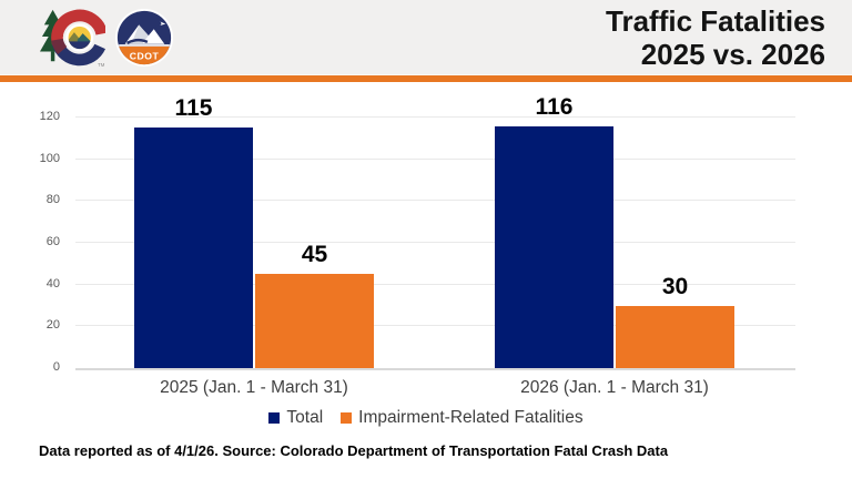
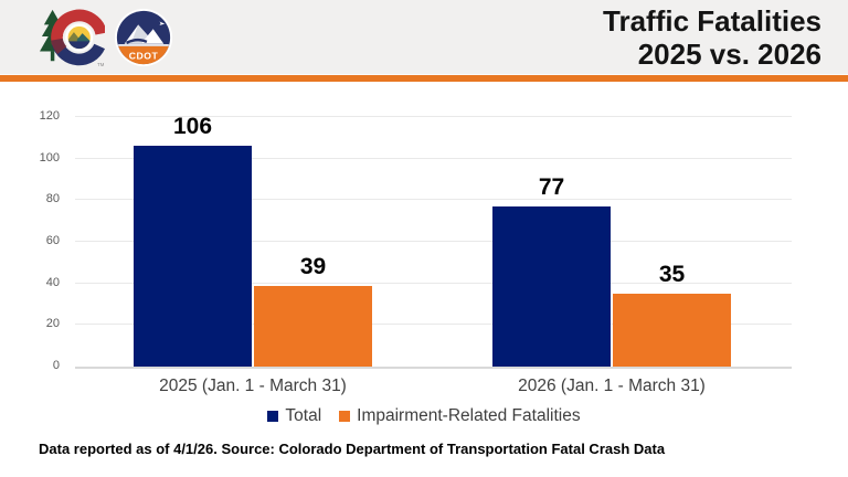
Total/2025 (Jan. 1 - March 31): 115 -> 106
Impairment-Related Fatalities/2025 (Jan. 1 - March 31): 45 -> 39
Total/2026 (Jan. 1 - March 31): 116 -> 77
Impairment-Related Fatalities/2026 (Jan. 1 - March 31): 30 -> 35
